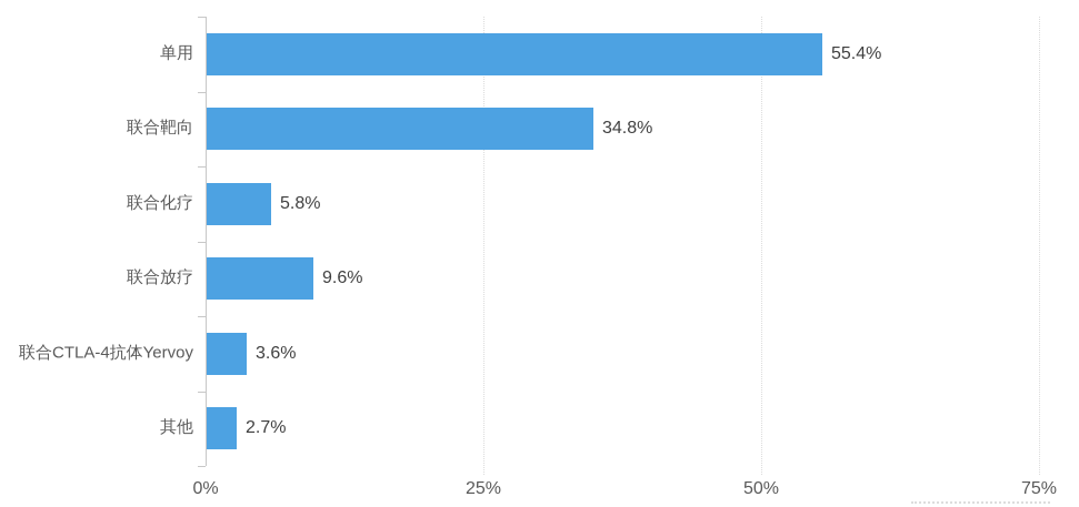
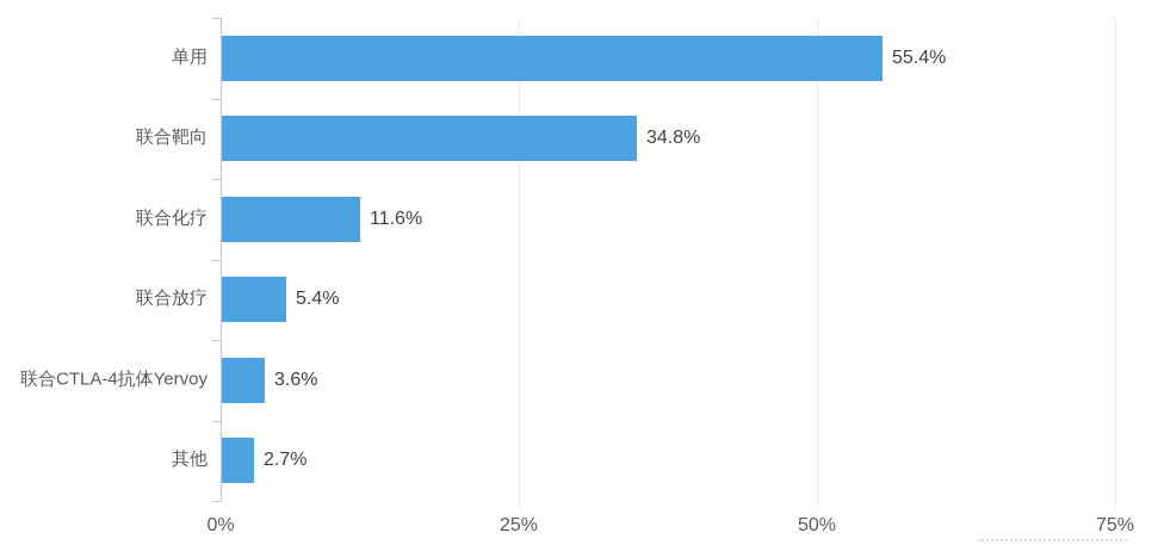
联合化疗: 5.8% -> 11.6%
联合放疗: 9.6% -> 5.4%
